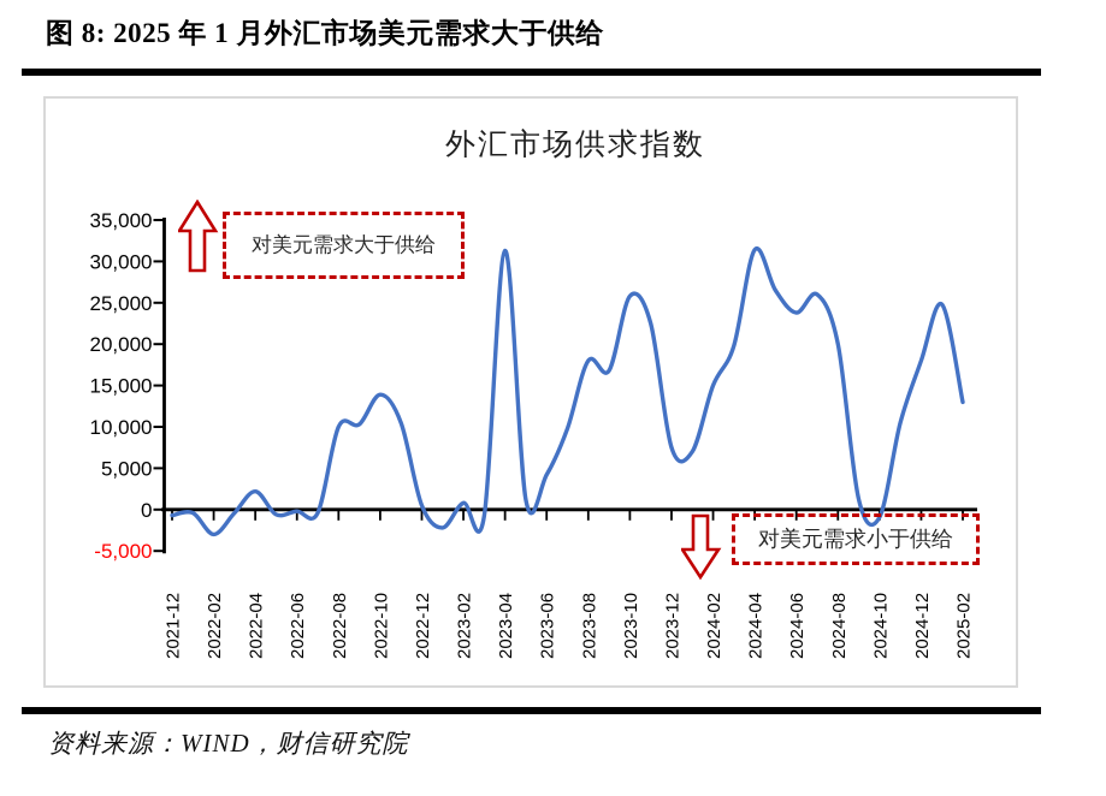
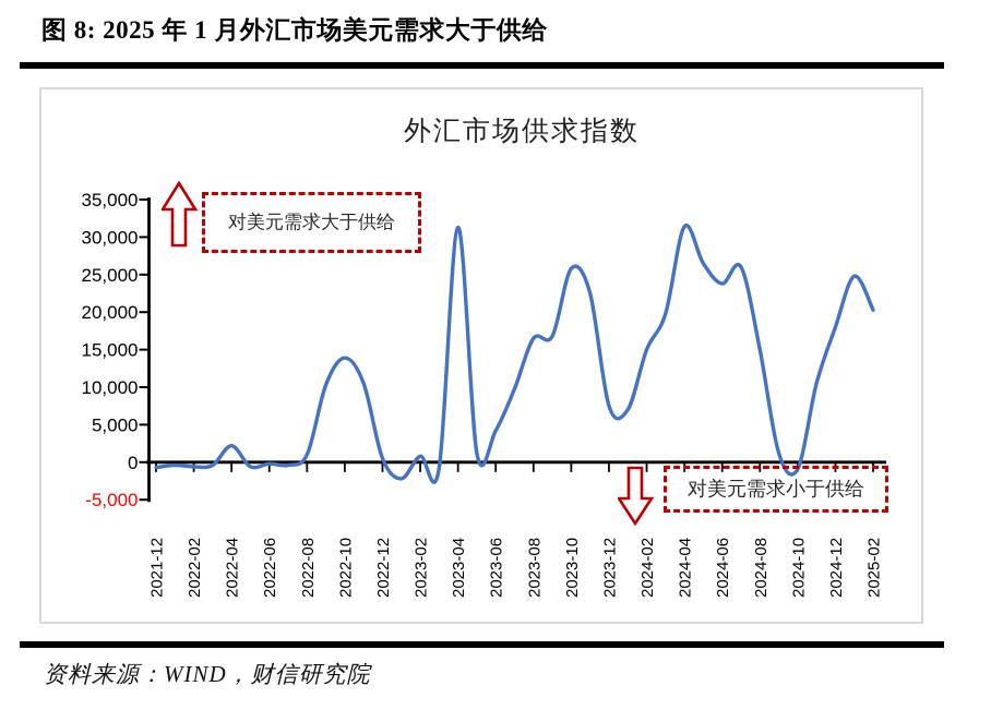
2022-02: -3000 -> -1000
2022-08: 10000 -> 1000
2023-08: 18000 -> 16000
2024-08: 20000 -> 15000
2025-02: 13000 -> 20000
